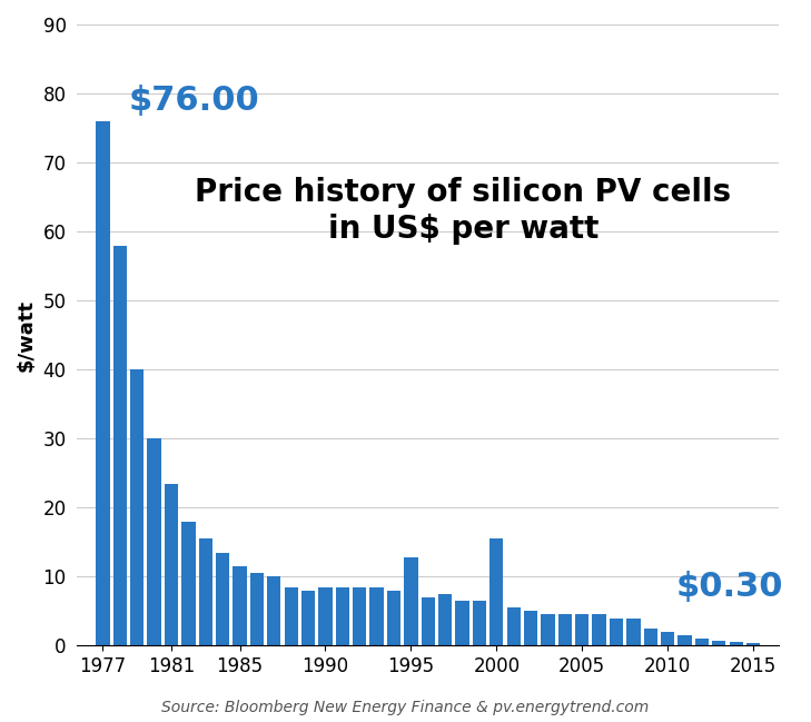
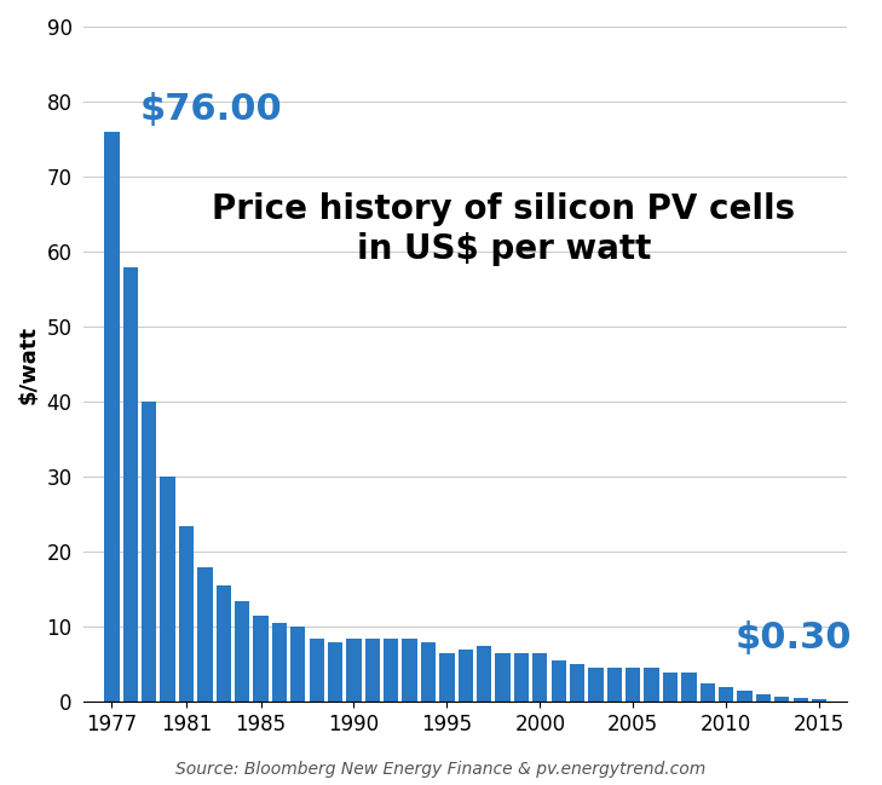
1995: 12.8 -> 6.5
2000: 15.6 -> 6.5
